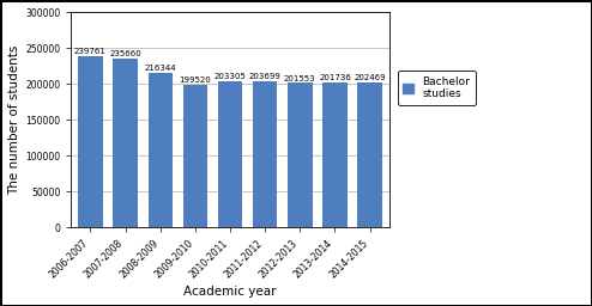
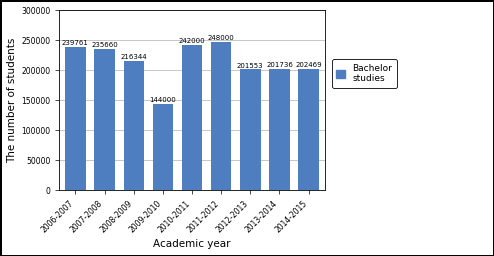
2009-2010: 200000 -> 144000
2010-2011: 203000 -> 242000
2011-2012: 204000 -> 248000
